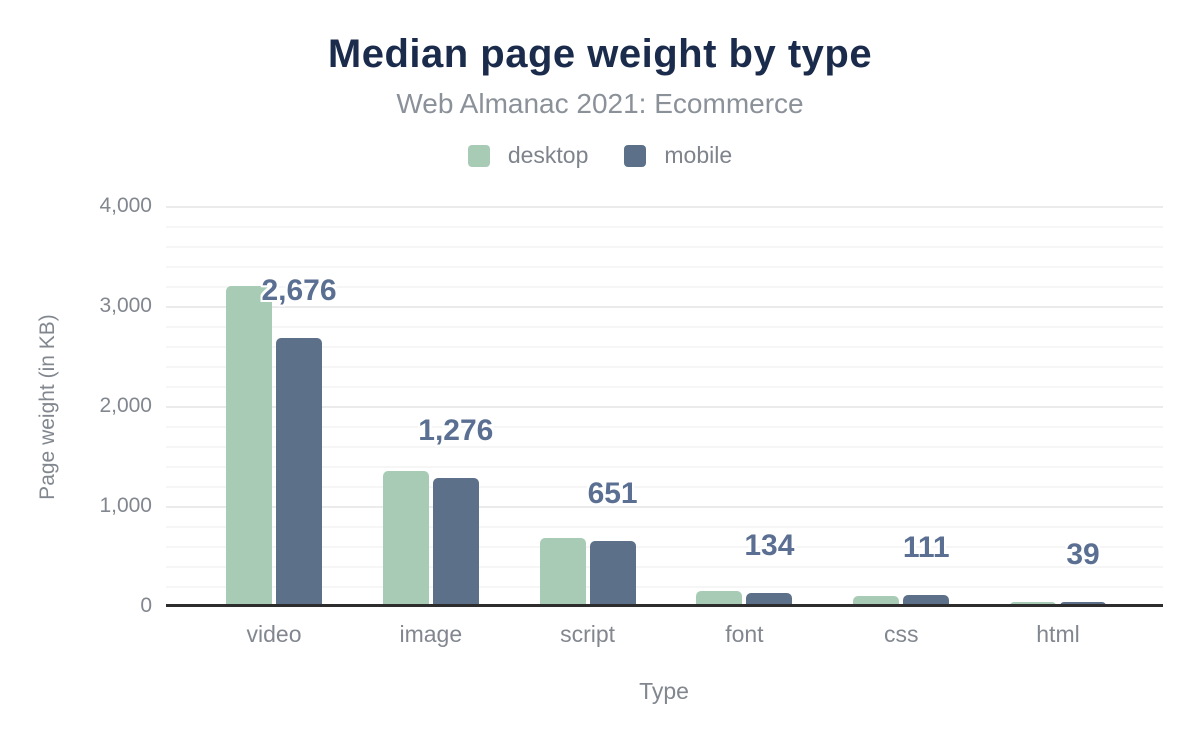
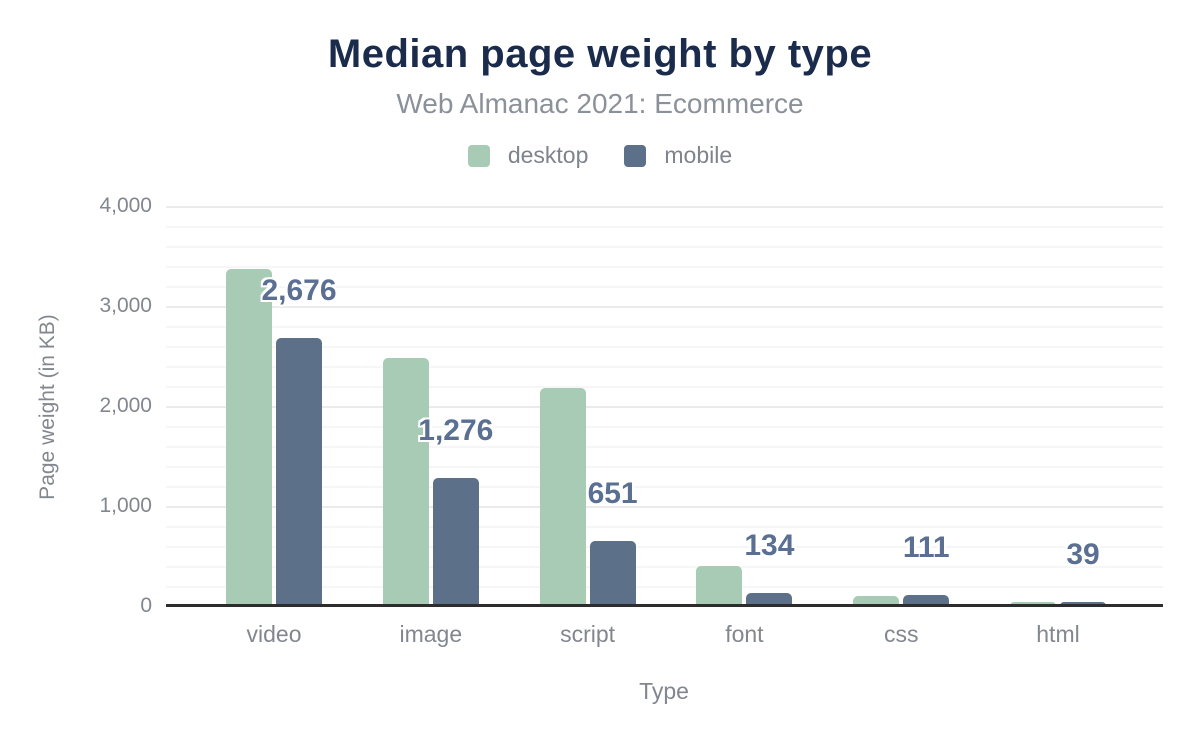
desktop/video: 3200 -> 3370
desktop/image: 1350 -> 2480
desktop/script: 680 -> 2180
desktop/font: 160 -> 400
